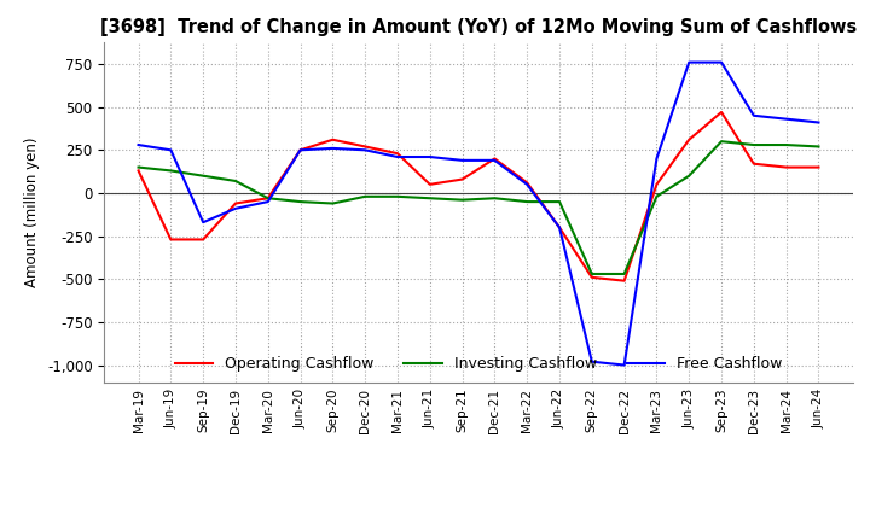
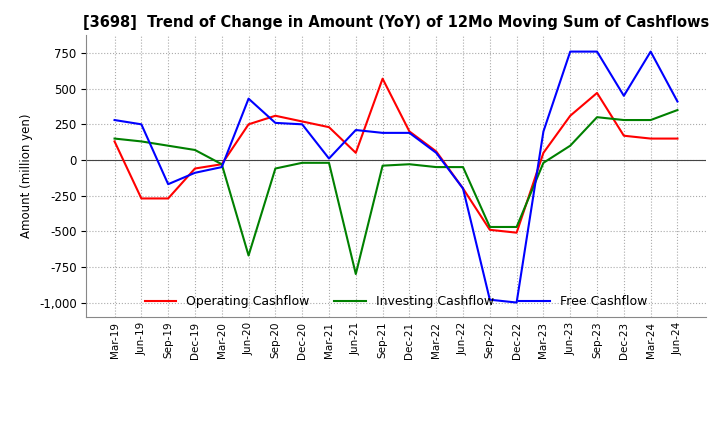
Investing Cashflow/Jun-20: -50 -> -670
Free Cashflow/Jun-20: 250 -> 430
Free Cashflow/Mar-21: 210 -> 10
Investing Cashflow/Jun-21: -30 -> -800
Operating Cashflow/Sep-21: 80 -> 570
Free Cashflow/Mar-24: 430 -> 760
Investing Cashflow/Jun-24: 270 -> 350
